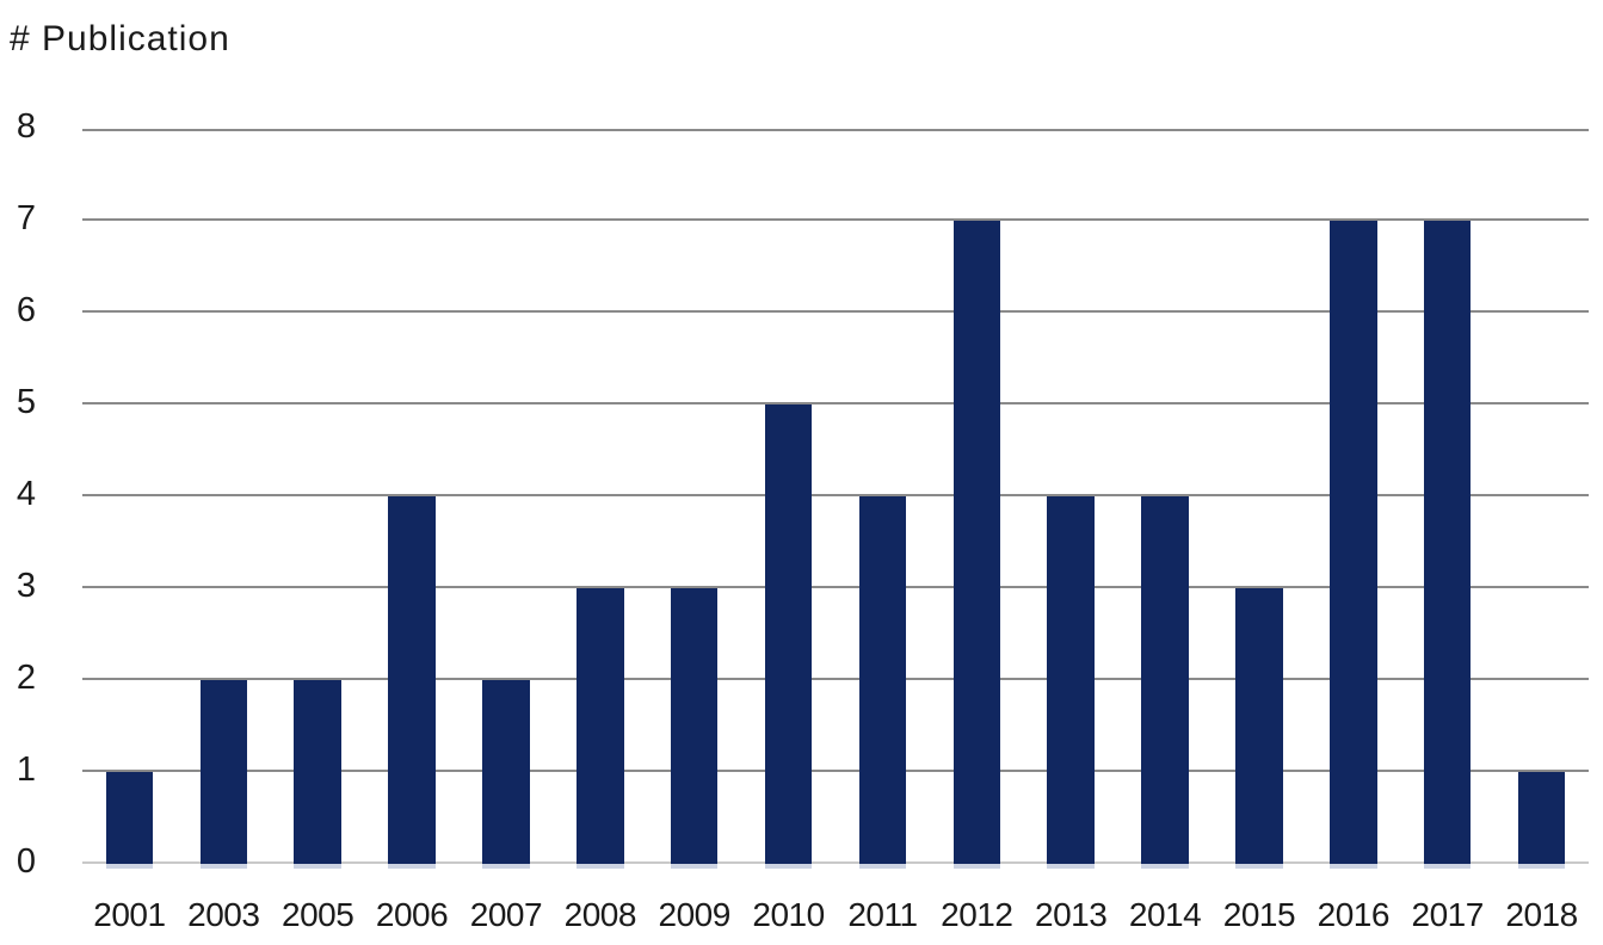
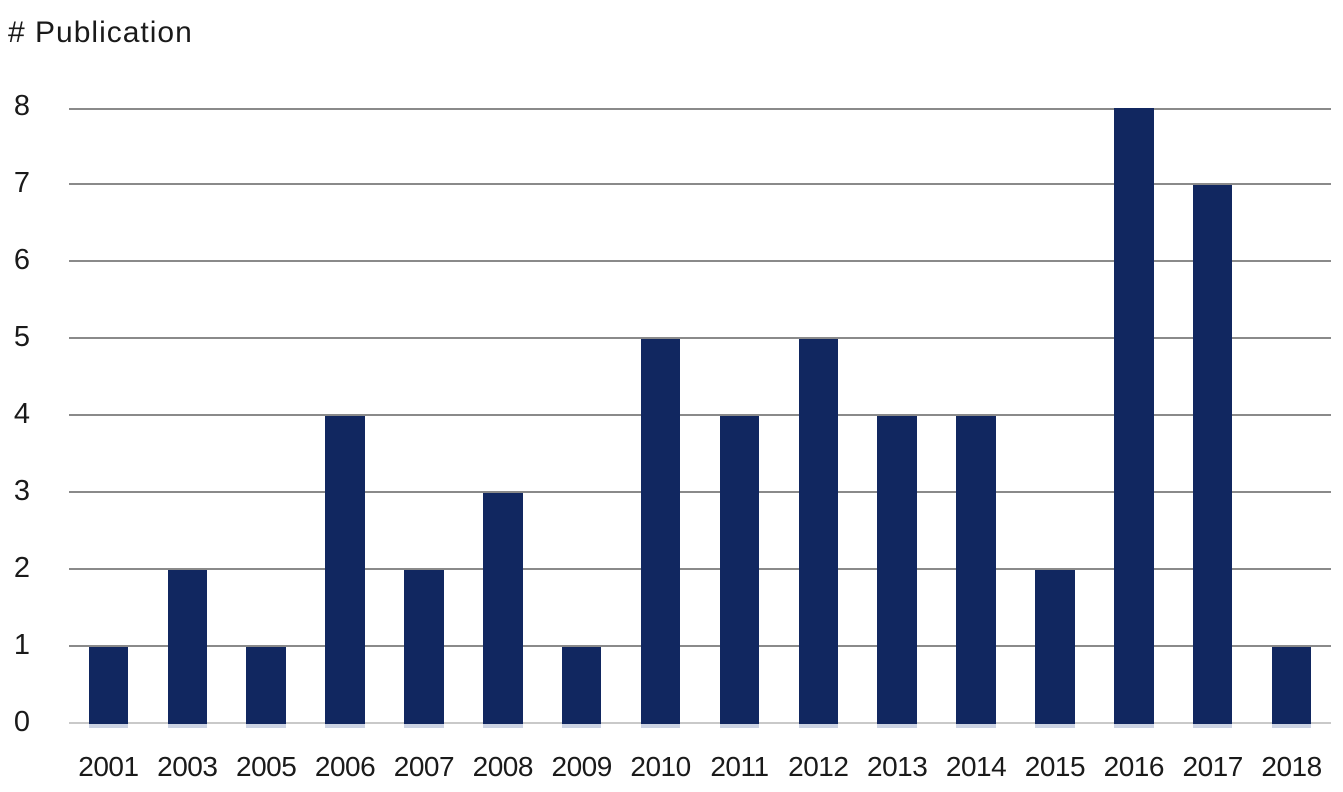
2005: 2 -> 1
2009: 3 -> 1
2012: 7 -> 5
2015: 3 -> 2
2016: 7 -> 8
